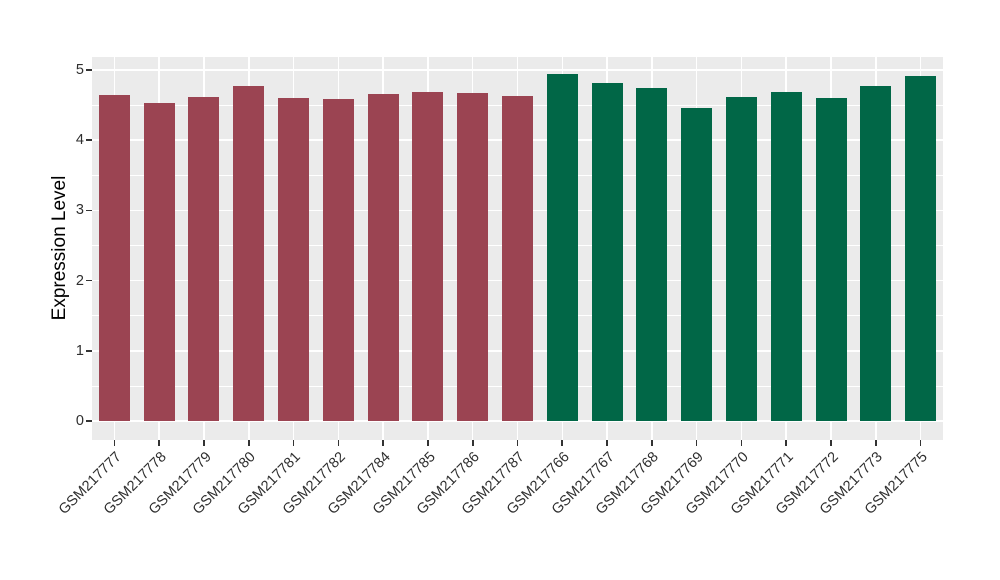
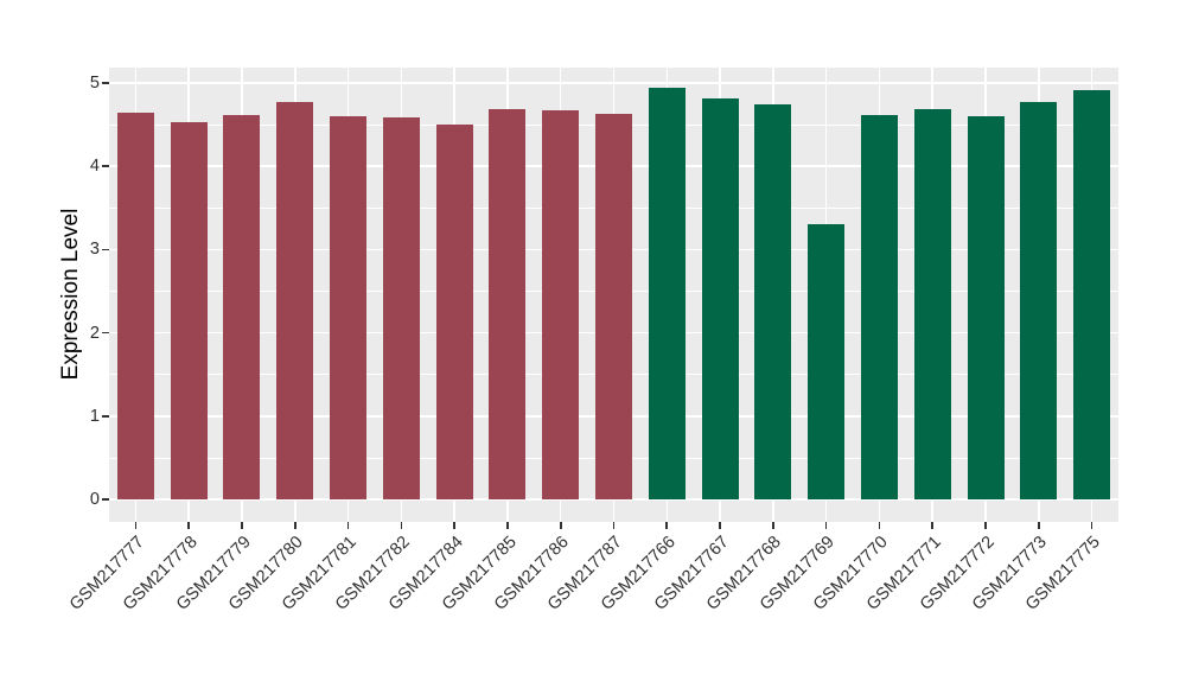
GSM217784: 4.7 -> 4.5
GSM217769: 4.5 -> 3.3
